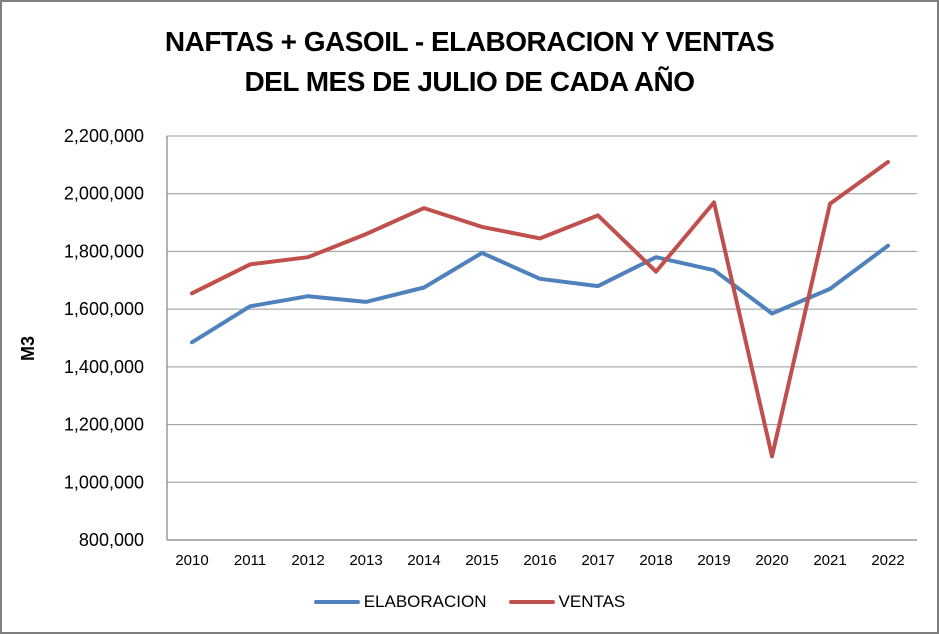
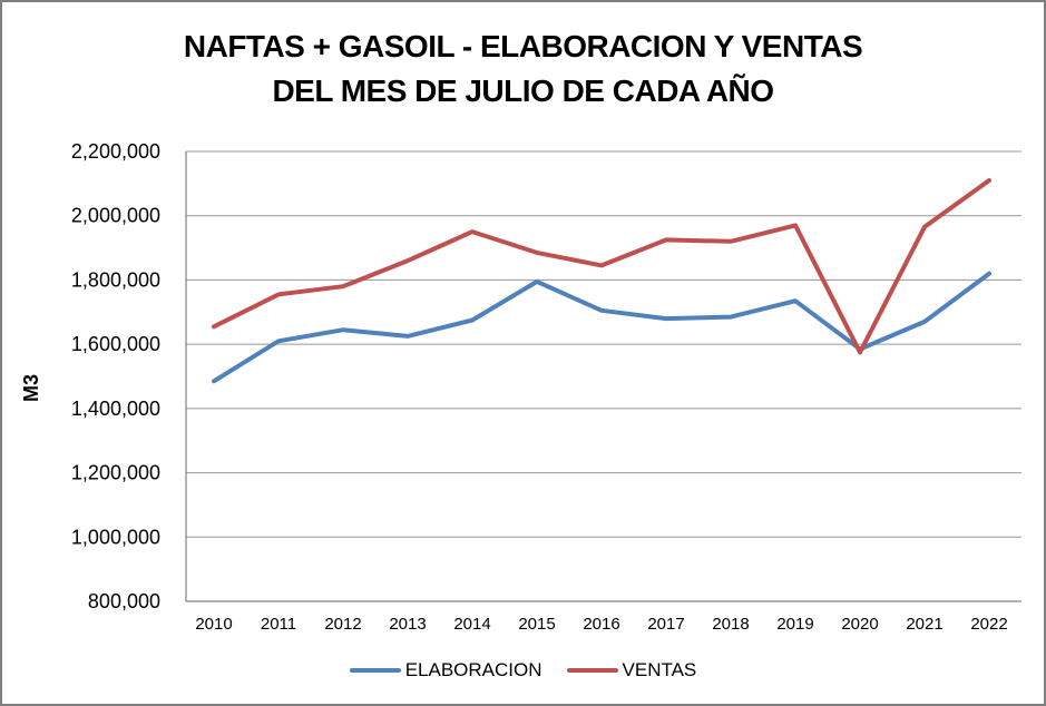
ELABORACION/2018: 1780000 -> 1680000
VENTAS/2018: 1730000 -> 1920000
VENTAS/2020: 1090000 -> 1580000
